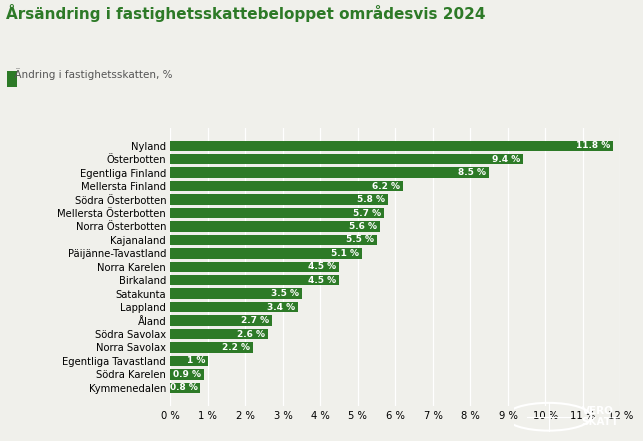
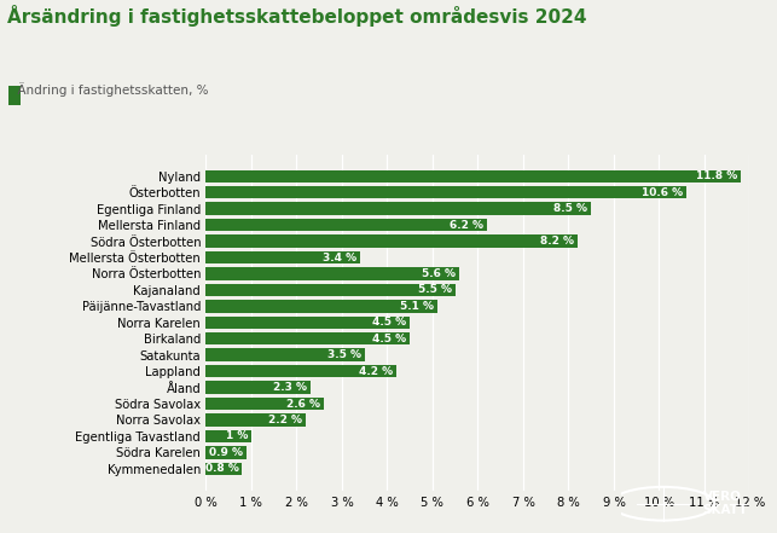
Österbotten: 9.4 -> 10.6
Södra Österbotten: 5.8 -> 8.2
Mellersta Österbotten: 5.7 -> 3.4
Lappland: 3.4 -> 4.2
Åland: 2.7 -> 2.3
